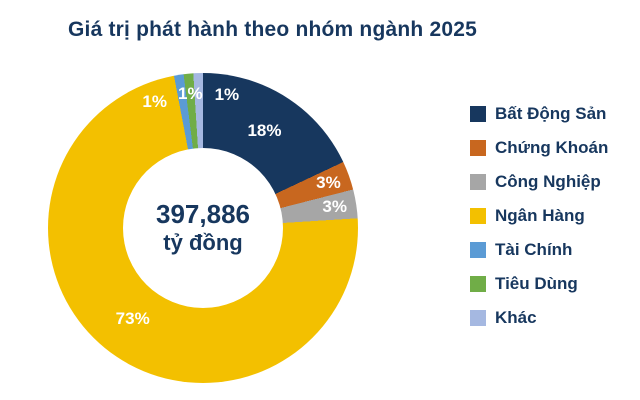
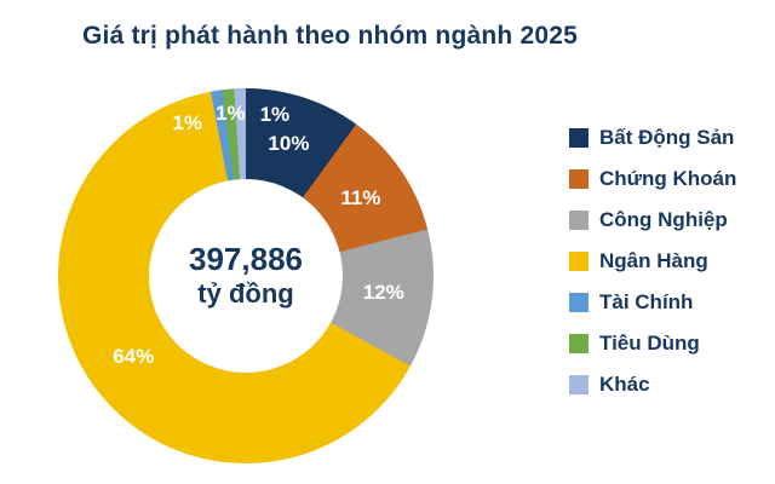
Bất Động Sản: 18% -> 10%
Chứng Khoán: 3% -> 11%
Công Nghiệp: 3% -> 12%
Ngân Hàng: 73% -> 64%
